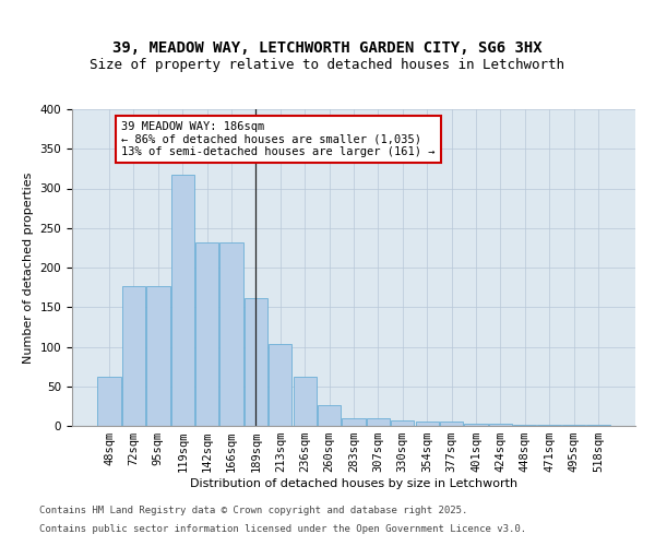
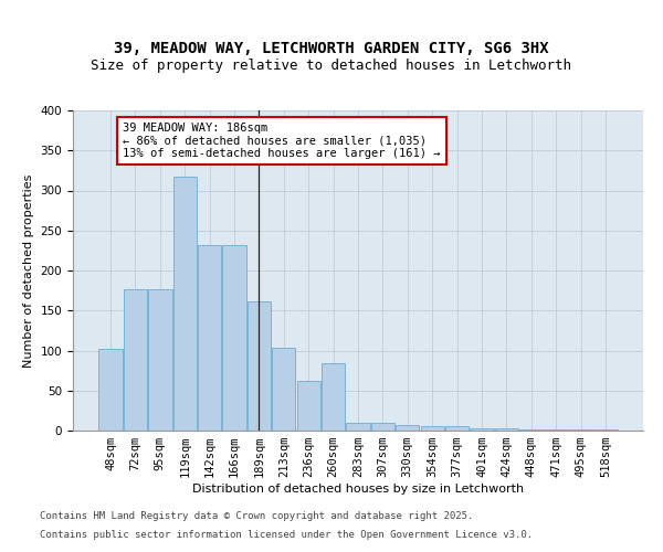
48sqm: 62 -> 102
260sqm: 26 -> 84
